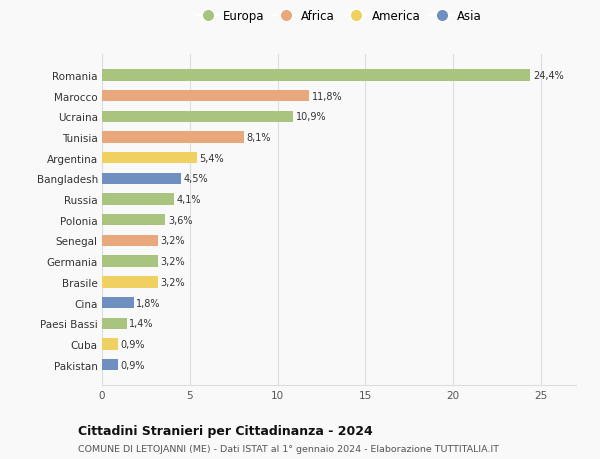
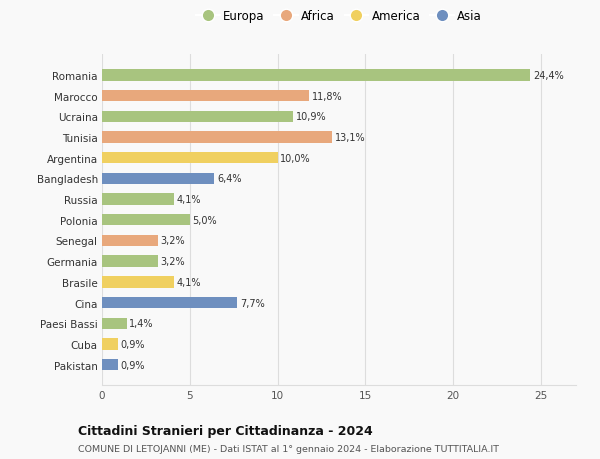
Tunisia: 8,1% -> 13,1%
Argentina: 5,4% -> 10,0%
Bangladesh: 4,5% -> 6,4%
Polonia: 3,6% -> 5,0%
Brasile: 3,2% -> 4,1%
Cina: 1,8% -> 7,7%
